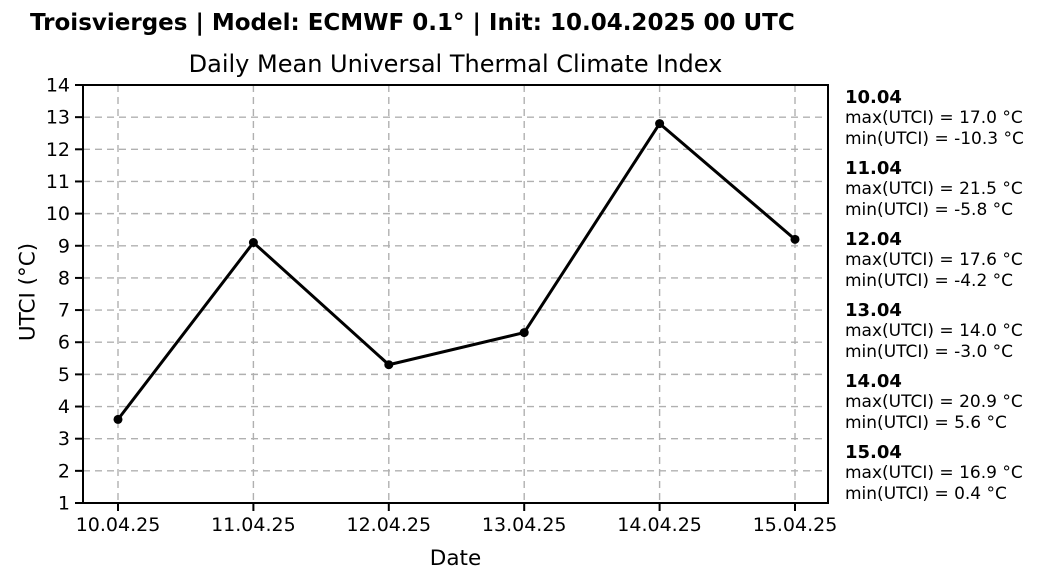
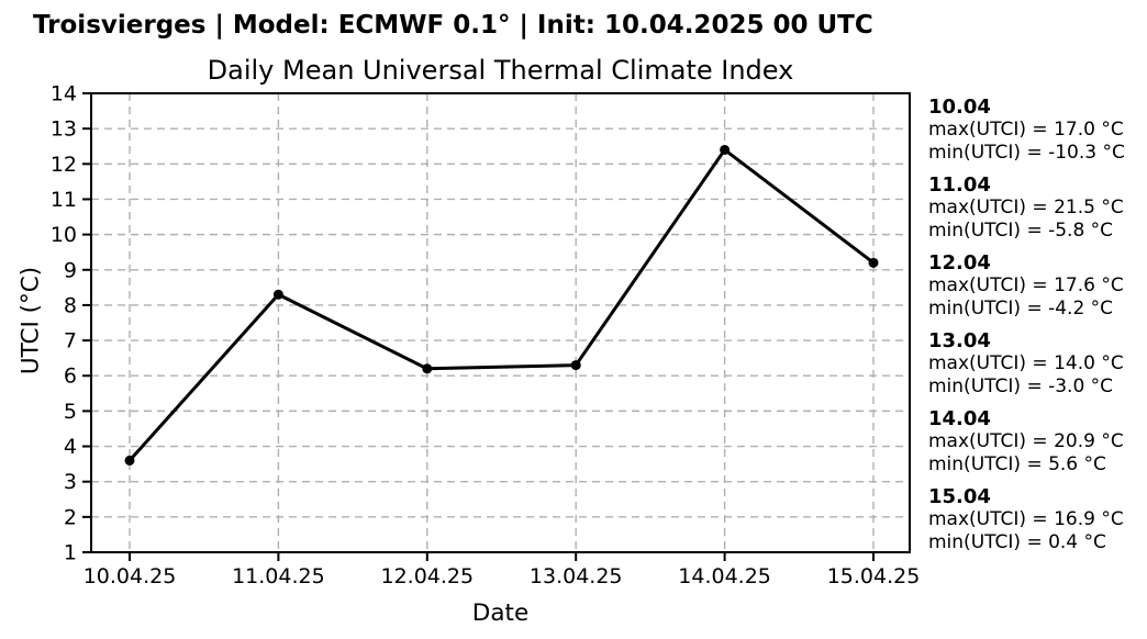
11.04.25: 9.1 -> 8.3
12.04.25: 5.3 -> 6.2
14.04.25: 12.8 -> 12.4
